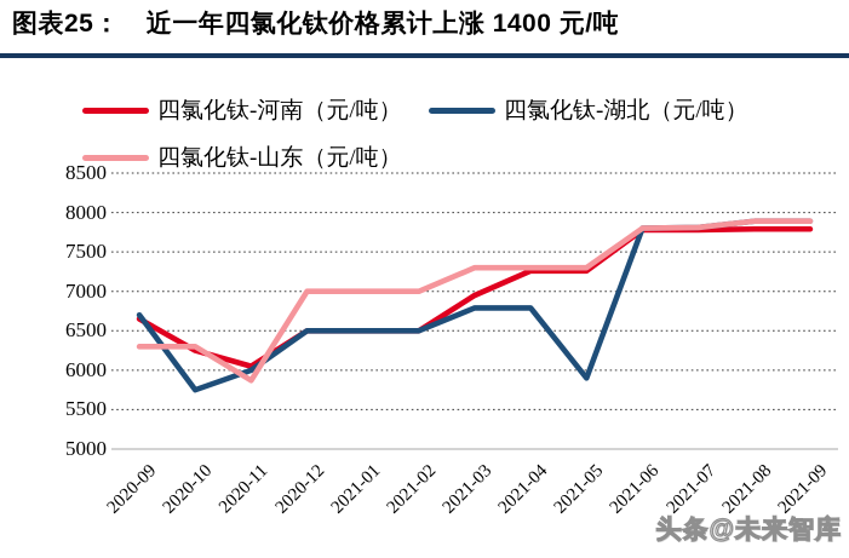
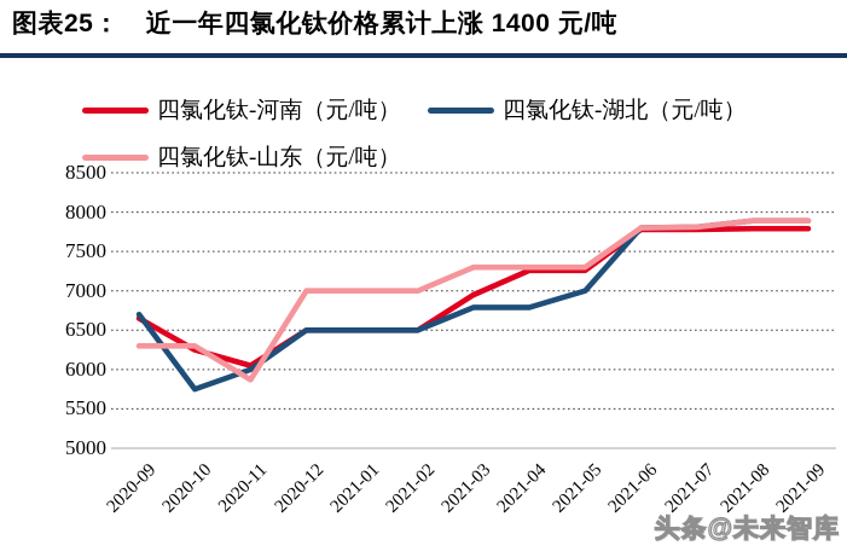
四氯化钛-湖北（元/吨）/2021-05: 5900 -> 7000
